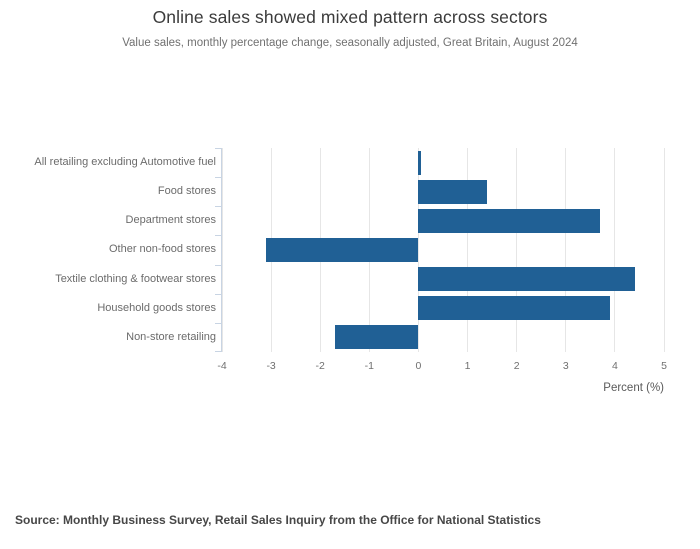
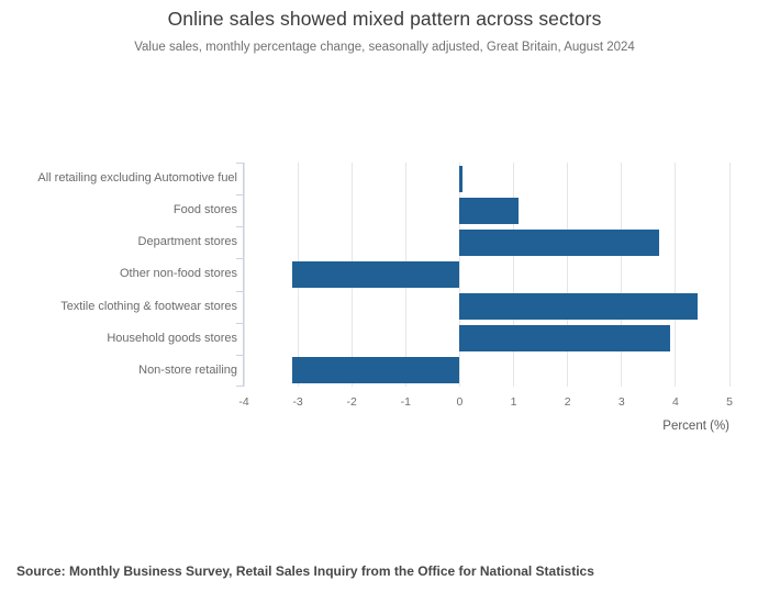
Food stores: 1.4 -> 1.1
Non-store retailing: -1.7 -> -3.1
